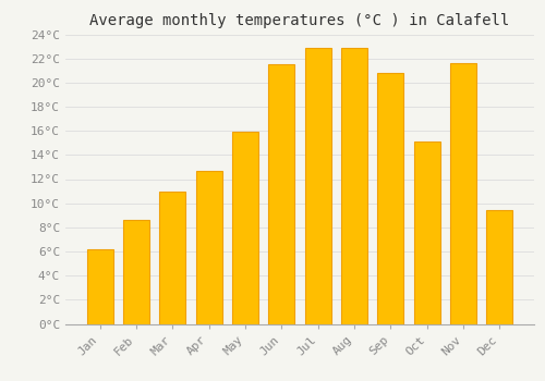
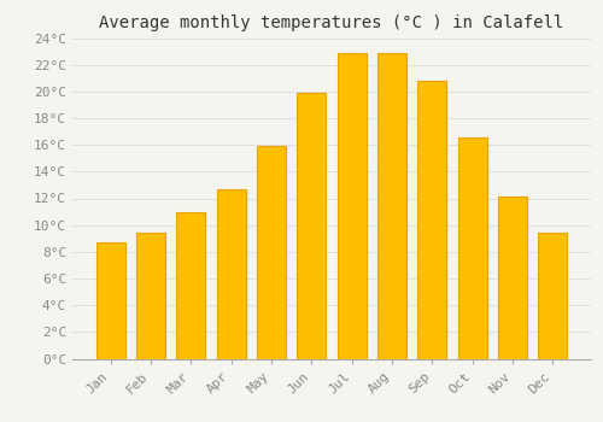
Jan: 6.2°C -> 8.7°C
Feb: 8.6°C -> 9.4°C
Jun: 21.5°C -> 19.9°C
Oct: 15.1°C -> 16.6°C
Nov: 21.6°C -> 12.1°C
